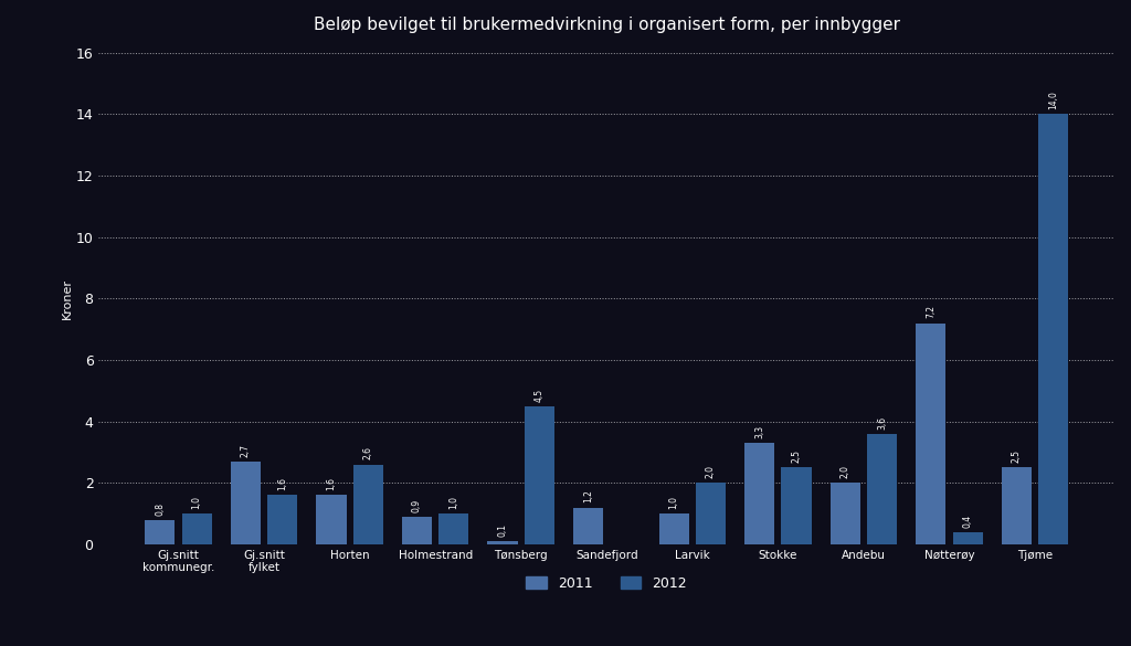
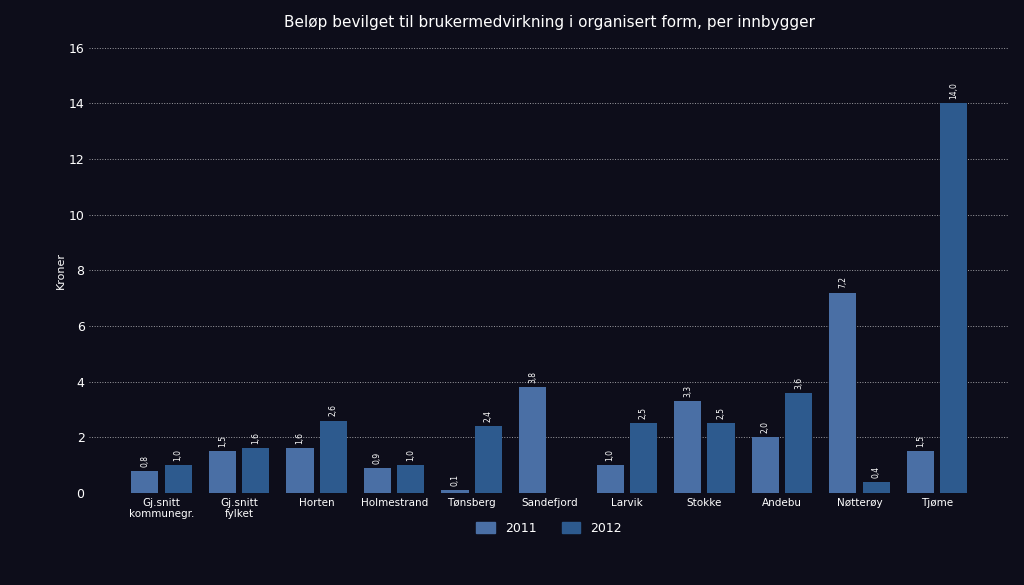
2011/Gj.snitt fylket: 2,7 -> 1,5
2012/Tønsberg: 4,5 -> 2,4
2011/Sandefjord: 1,2 -> 3,8
2012/Larvik: 2,0 -> 2,5
2011/Tjøme: 2,5 -> 1,5
